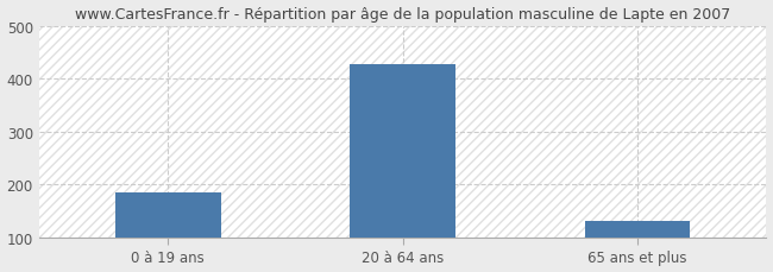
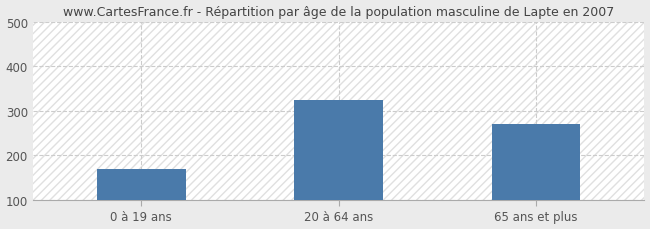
0 à 19 ans: 185 -> 170
20 à 64 ans: 428 -> 325
65 ans et plus: 132 -> 270
